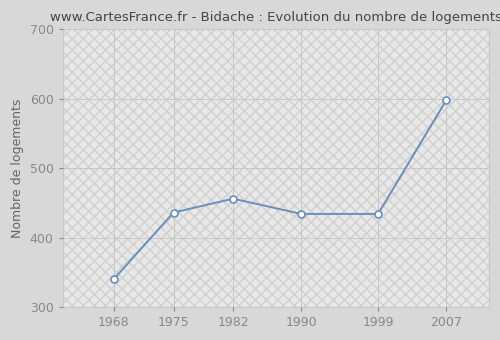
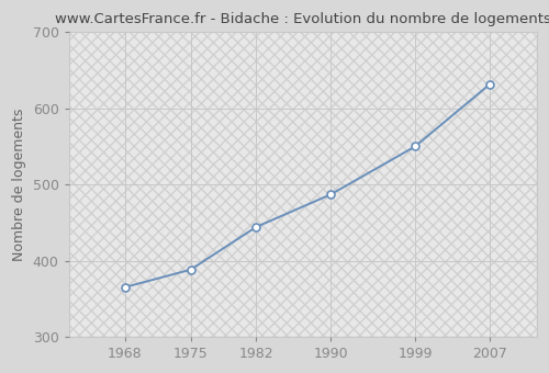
1968: 340 -> 365
1975: 436 -> 388
1982: 456 -> 444
1990: 434 -> 487
1999: 434 -> 550
2007: 598 -> 632
